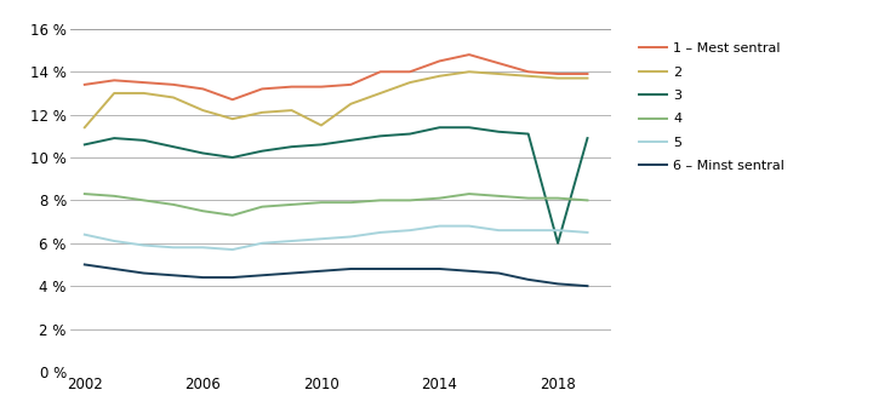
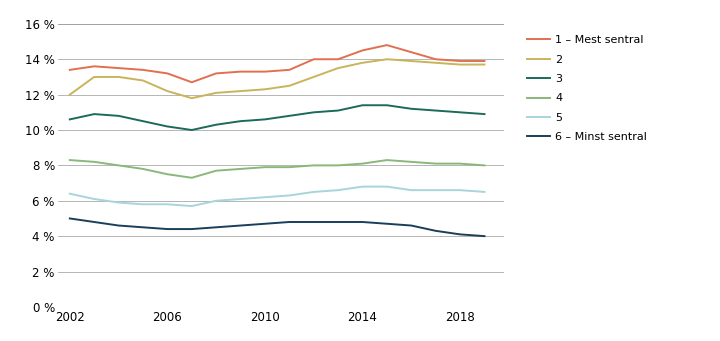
2/2002: 11.4 % -> 12.0 %
2/2010: 11.5 % -> 12.3 %
3/2018: 6.0 % -> 11.0 %
